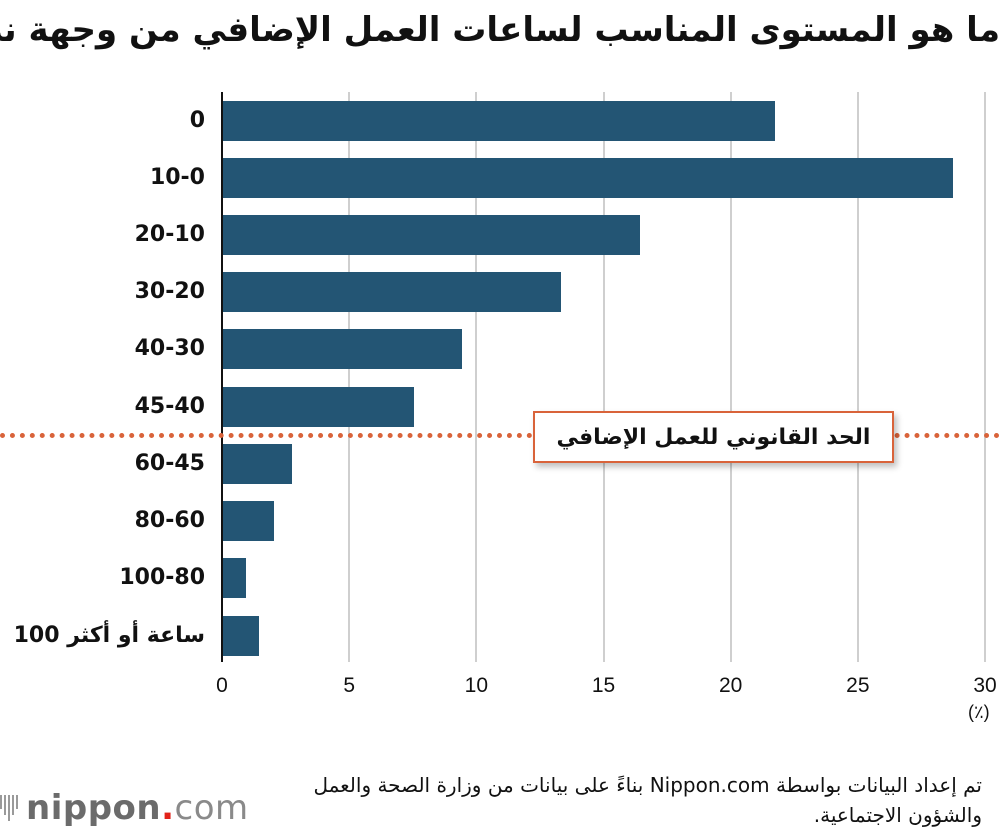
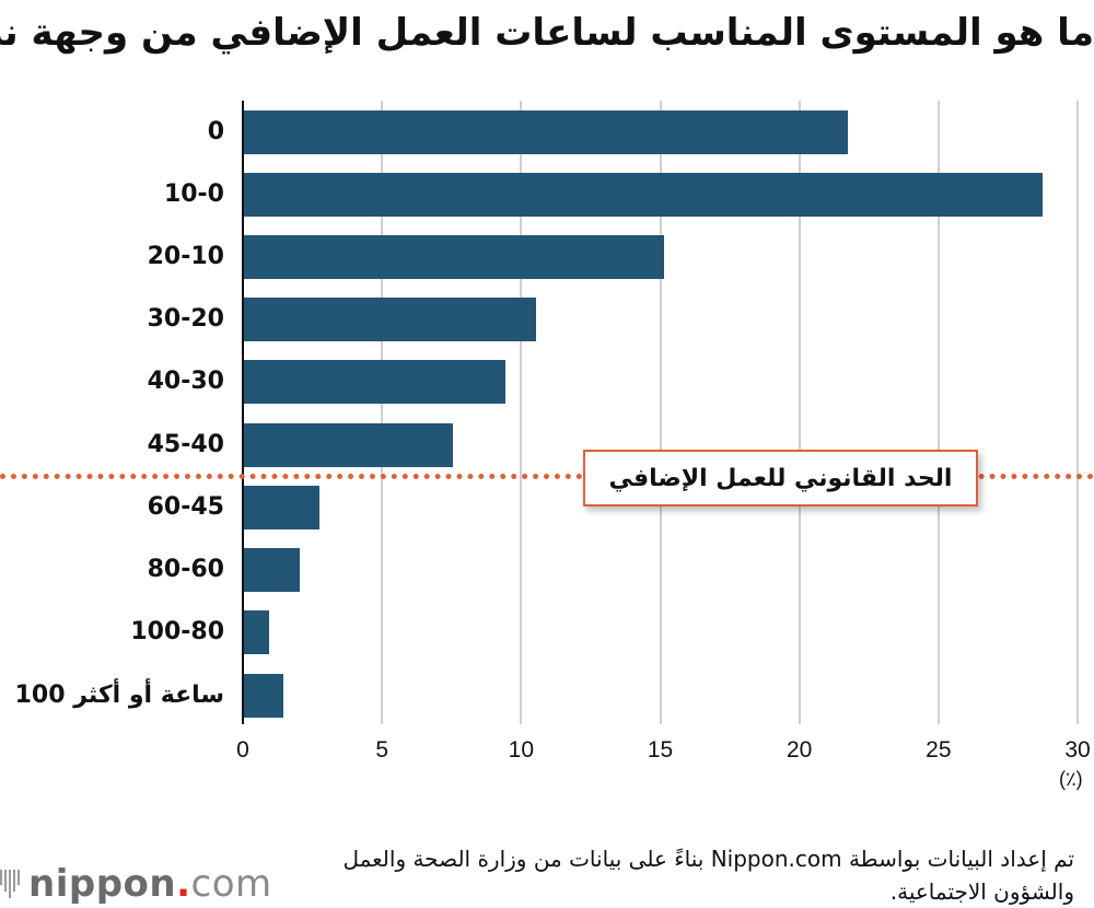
20-10: 16.4 -> 15.1
30-20: 13.3 -> 10.5
